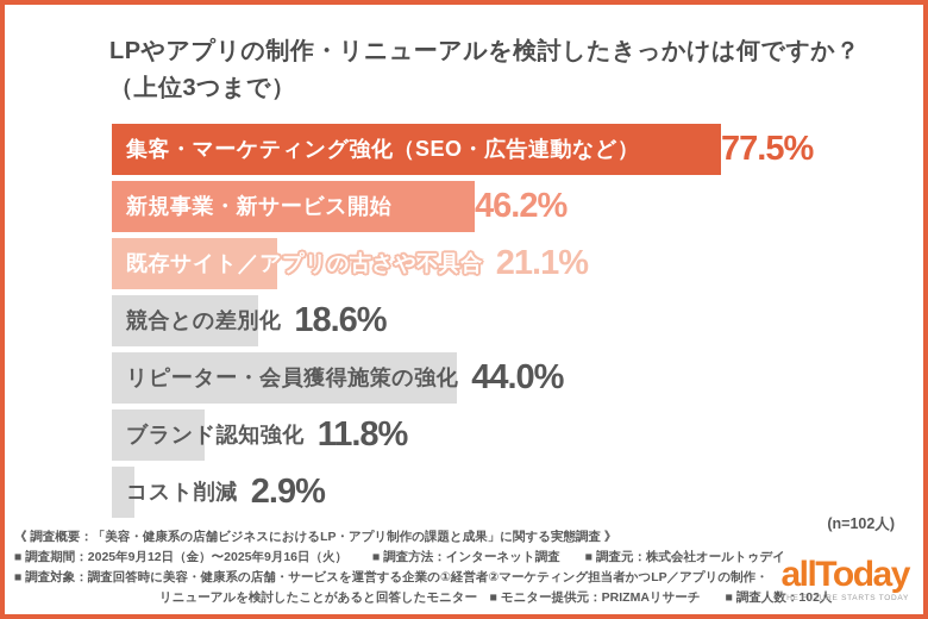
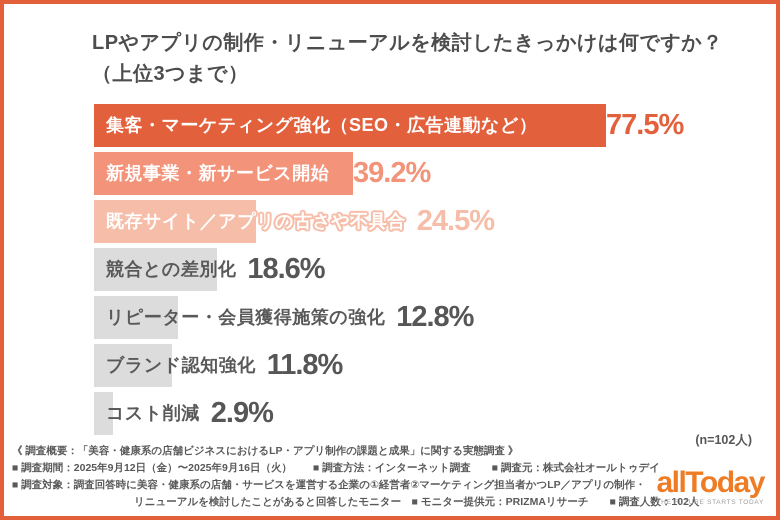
新規事業・新サービス開始: 46.2% -> 39.2%
既存サイト／アプリの古さや不具合: 21.1% -> 24.5%
リピーター・会員獲得施策の強化: 44.0% -> 12.8%
